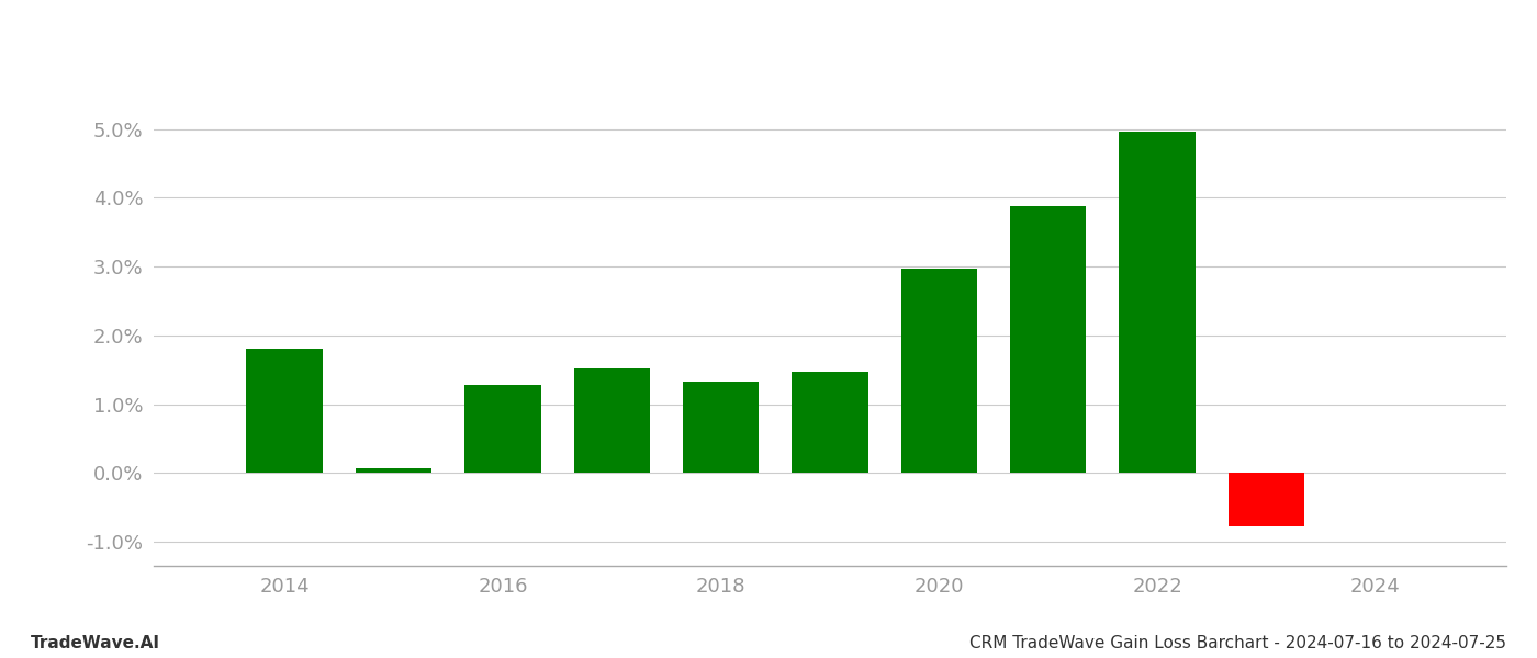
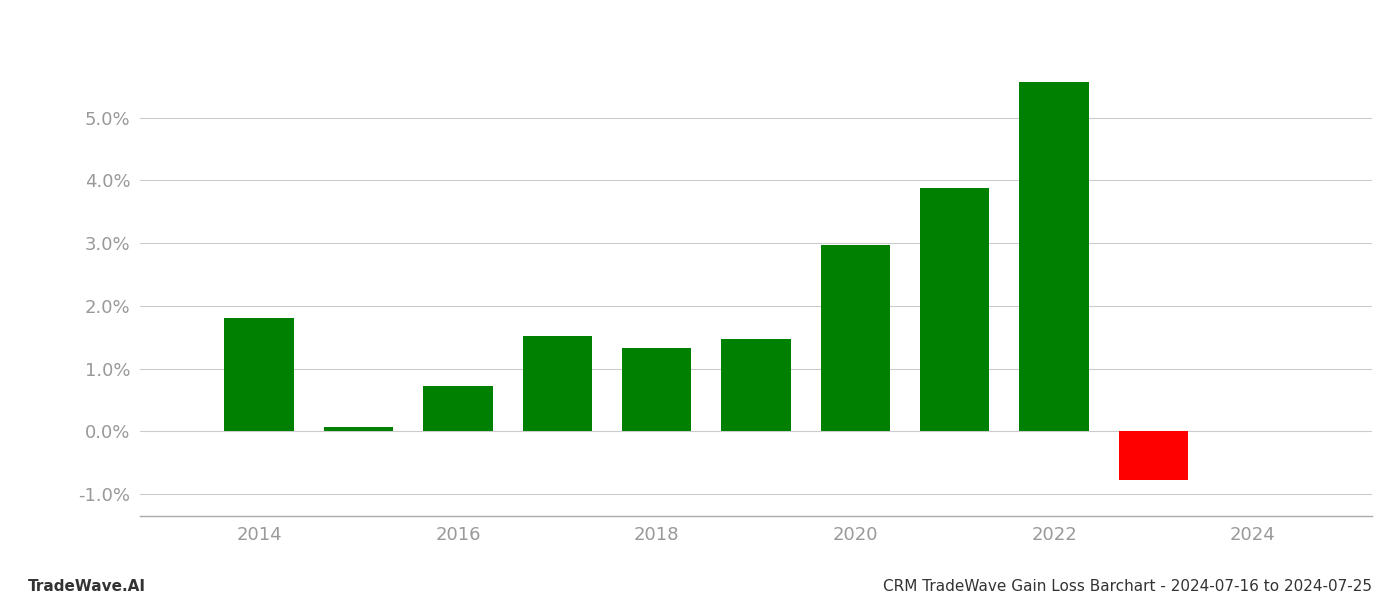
2016: 1.28% -> 0.72%
2022: 4.96% -> 5.57%
